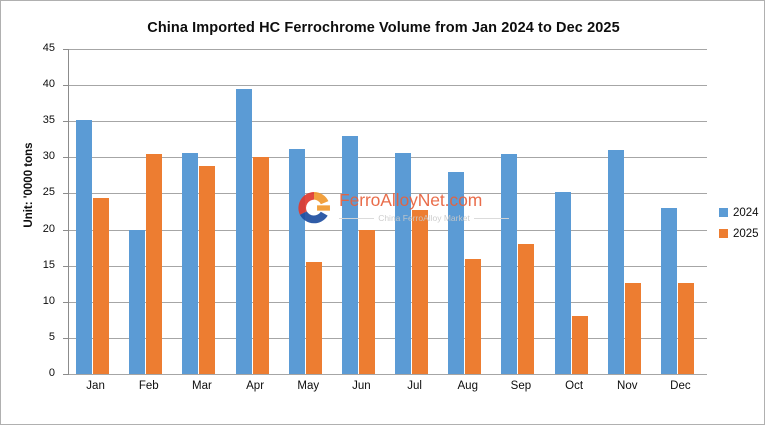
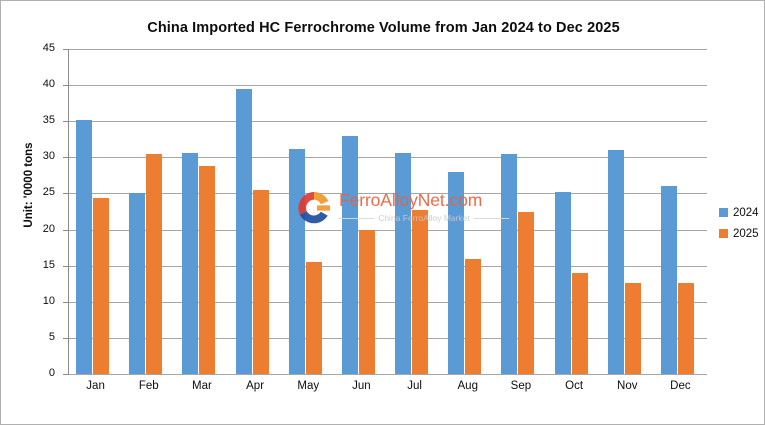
2024/Feb: 20 -> 25
2025/Apr: 30 -> 26
2025/Sep: 18 -> 22
2025/Oct: 8 -> 14
2024/Dec: 23 -> 26
